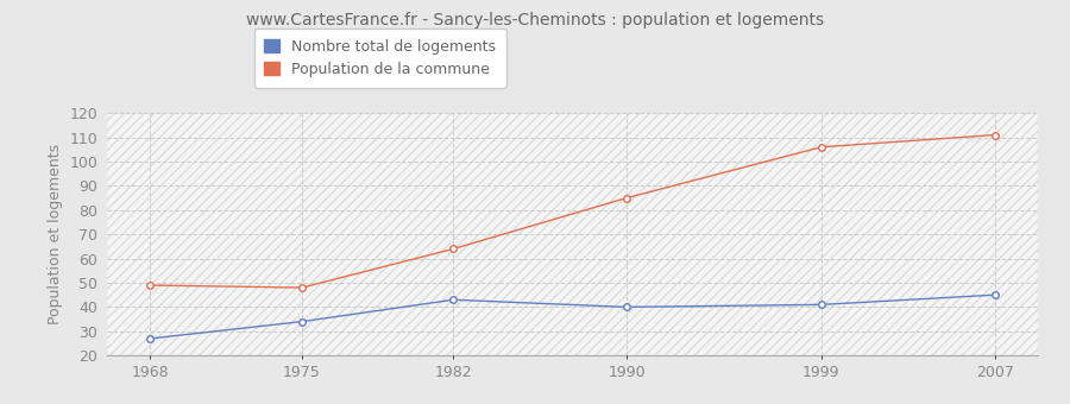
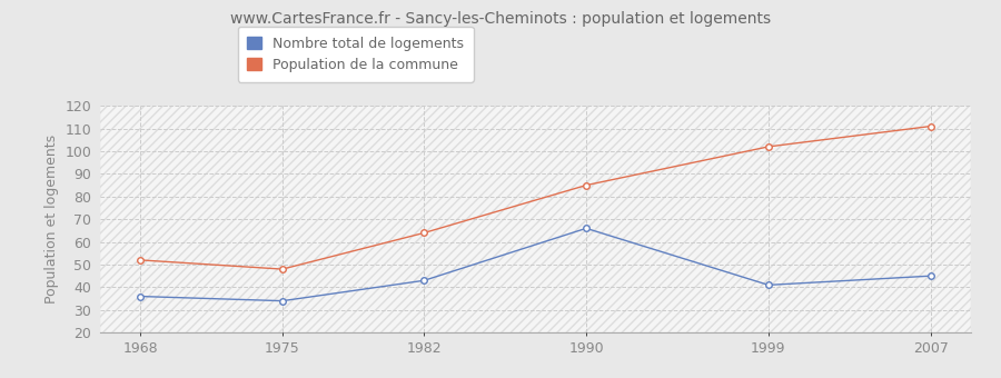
Nombre total de logements/1968: 27 -> 36
Population de la commune/1968: 49 -> 52
Nombre total de logements/1990: 40 -> 66
Population de la commune/1999: 106 -> 102
